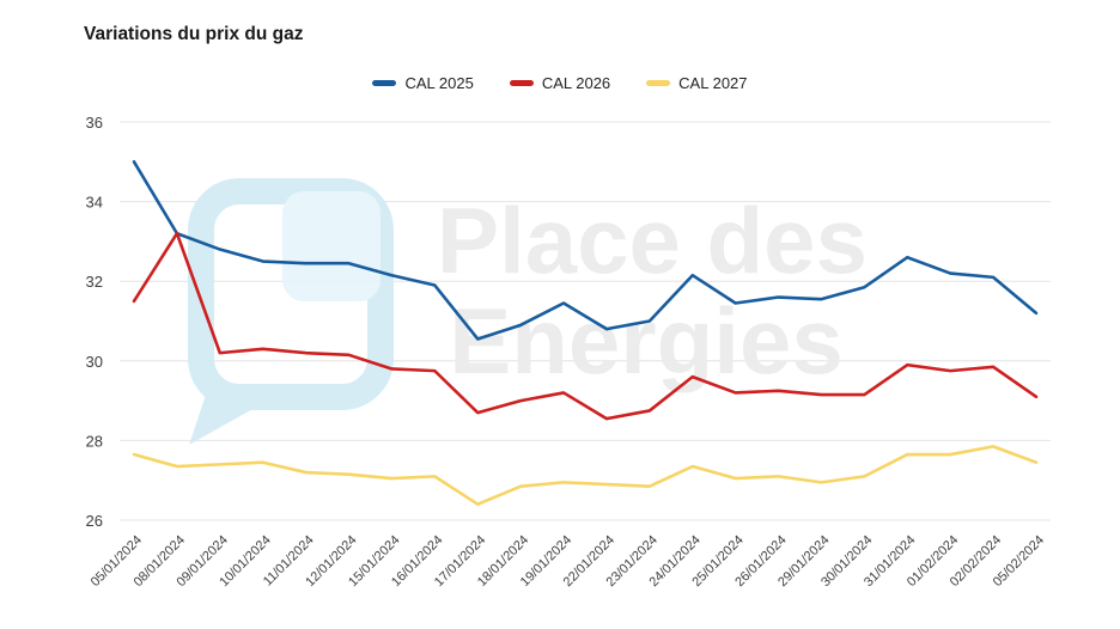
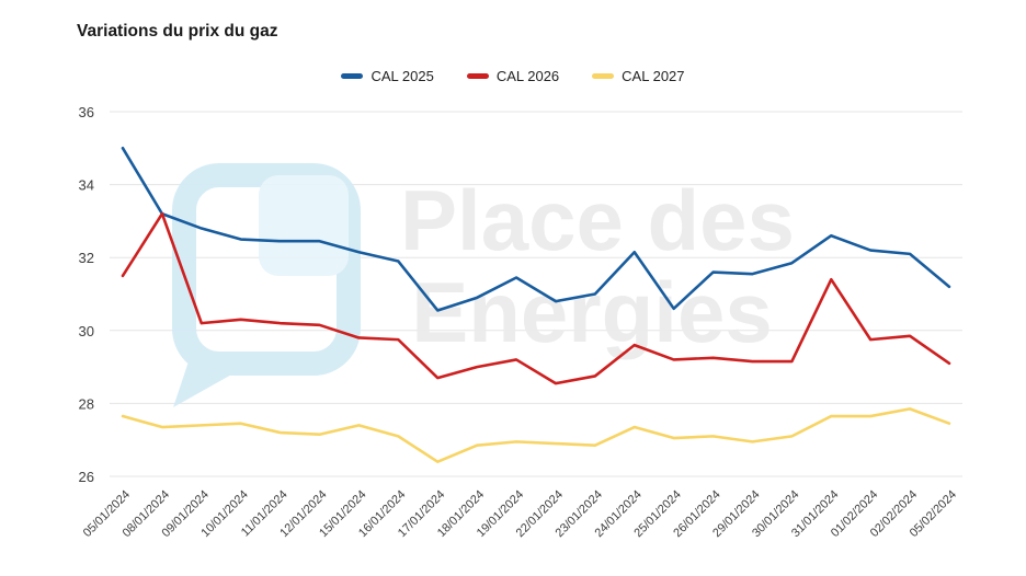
CAL 2027/15/01/2024: 27.1 -> 27.4
CAL 2025/25/01/2024: 31.4 -> 30.6
CAL 2026/31/01/2024: 29.9 -> 31.4
